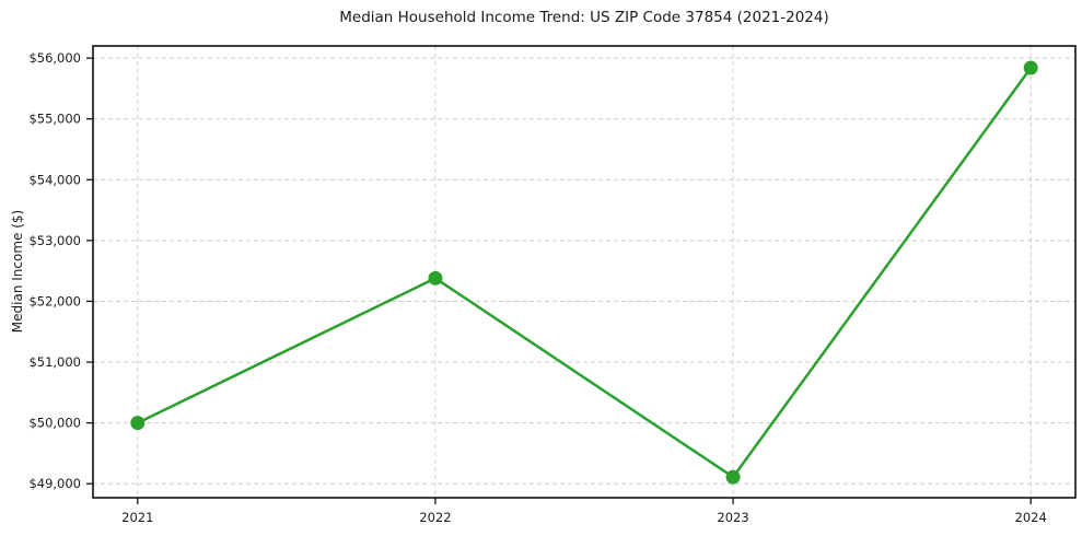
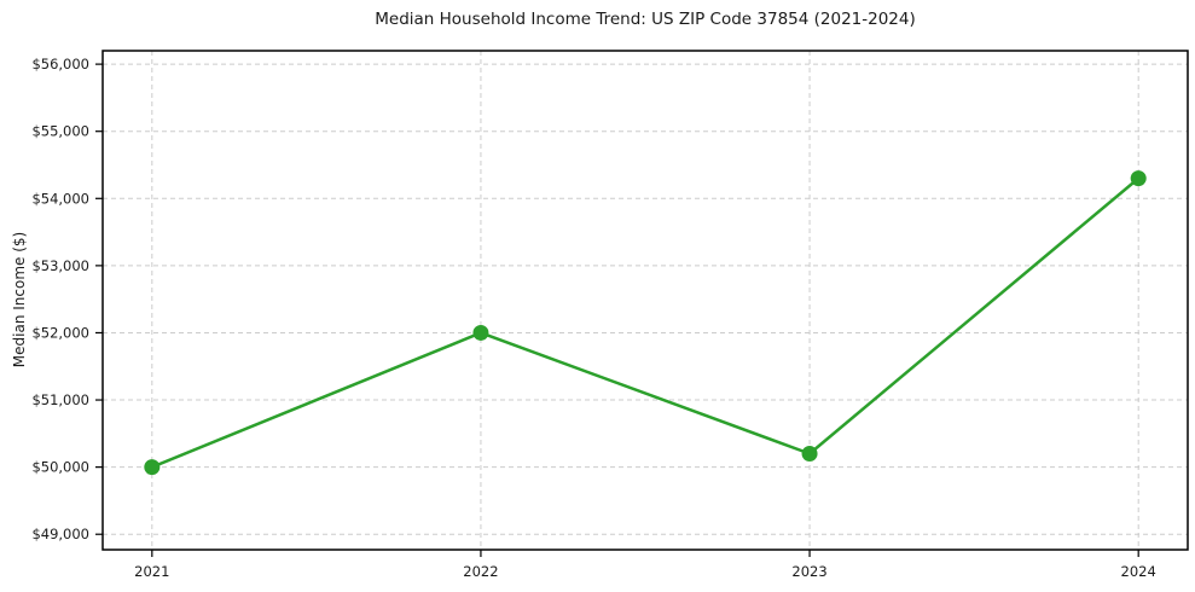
2022: $52400 -> $52000
2023: $49100 -> $50200
2024: $55800 -> $54300
